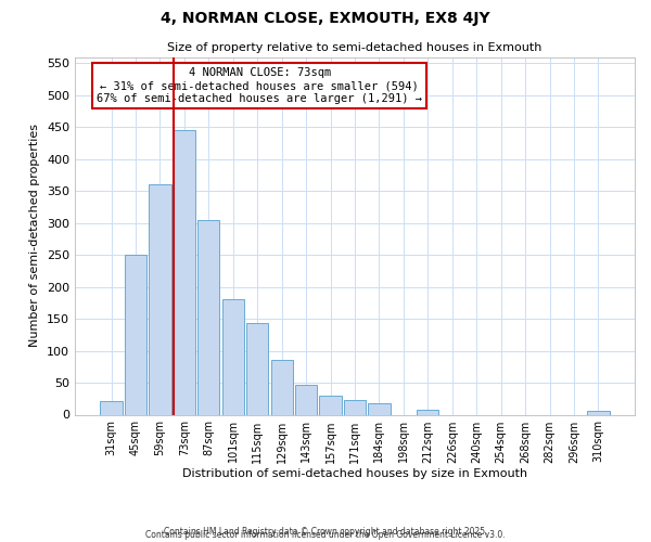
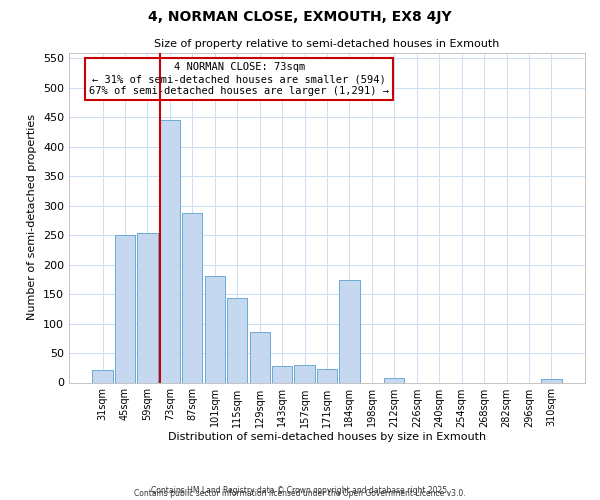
59sqm: 360 -> 254
87sqm: 305 -> 288
143sqm: 47 -> 28
184sqm: 17 -> 174
